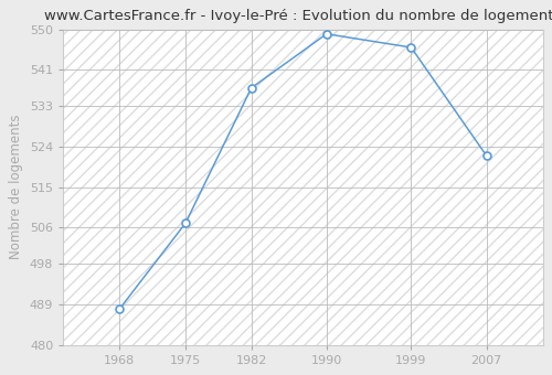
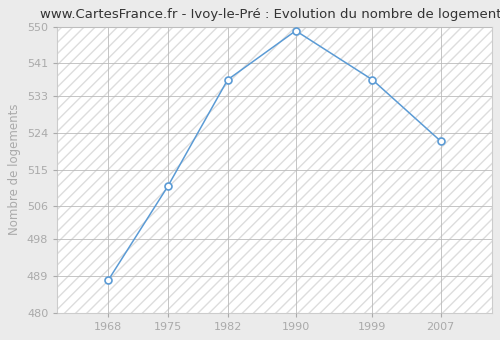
1975: 507 -> 511
1999: 546 -> 537
